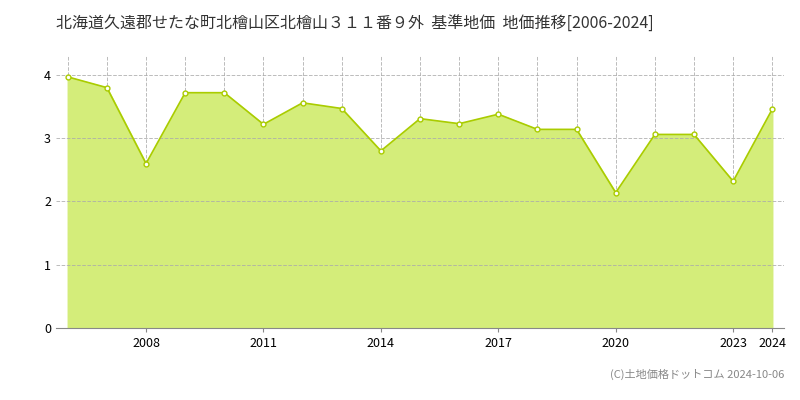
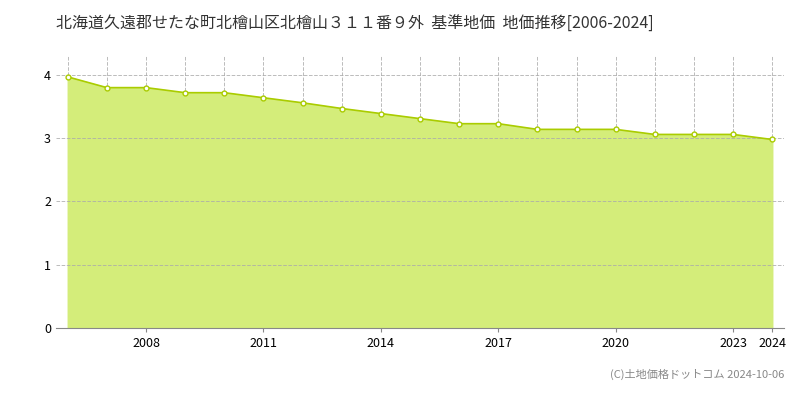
2008: 2.60 -> 3.80
2011: 3.22 -> 3.64
2014: 2.80 -> 3.39
2017: 3.38 -> 3.23
2020: 2.14 -> 3.14
2023: 2.32 -> 3.06
2024: 3.46 -> 2.98
